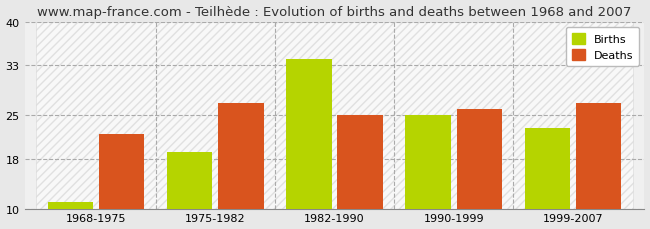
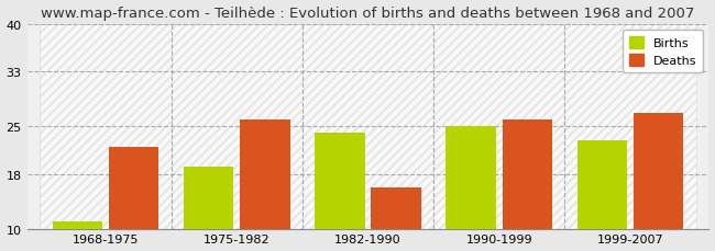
Deaths/1975-1982: 27 -> 26
Births/1982-1990: 34 -> 24
Deaths/1982-1990: 25 -> 16
